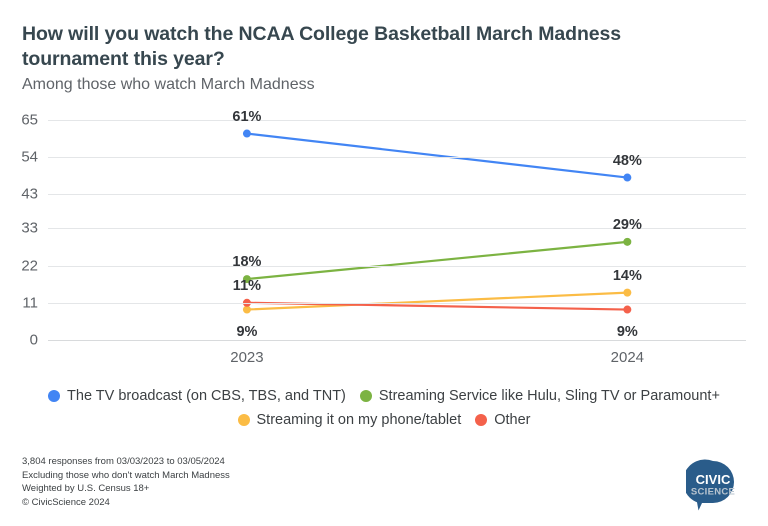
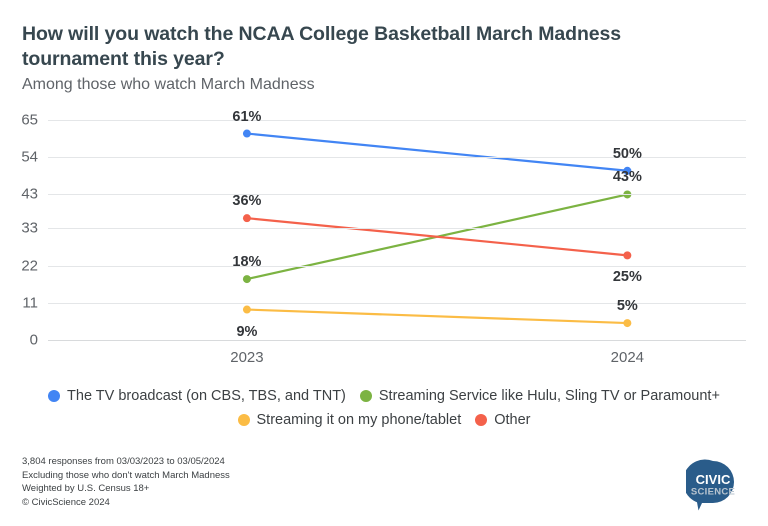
Other/2023: 11% -> 36%
The TV broadcast (on CBS, TBS, and TNT)/2024: 48% -> 50%
Streaming Service like Hulu, Sling TV or Paramount+/2024: 29% -> 43%
Streaming it on my phone/tablet/2024: 14% -> 5%
Other/2024: 9% -> 25%
